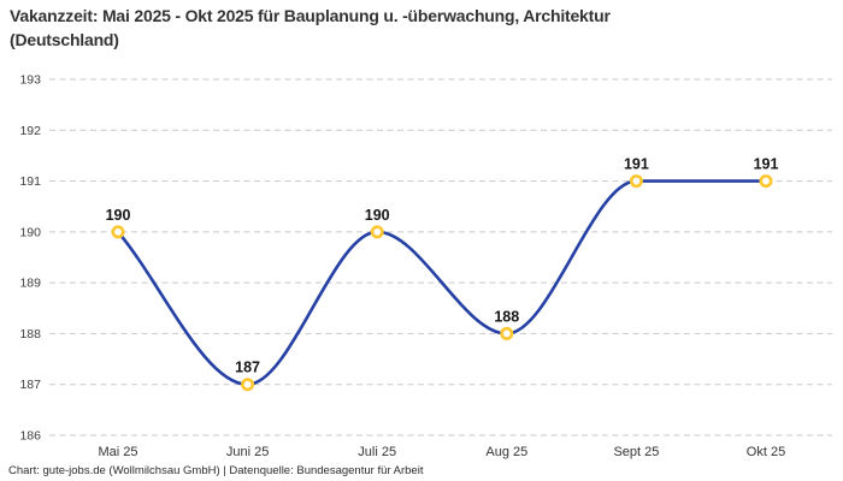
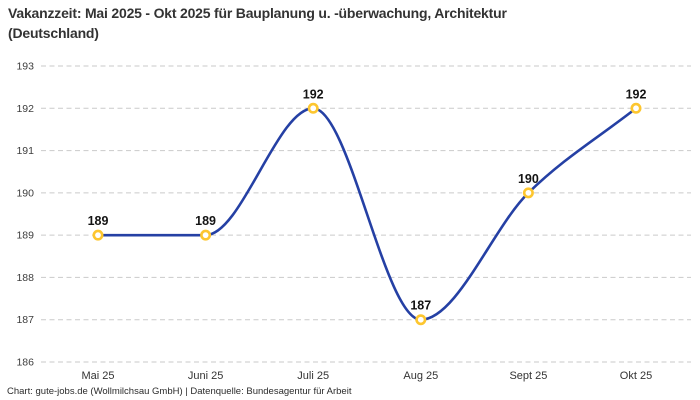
Mai 25: 190 -> 189
Juni 25: 187 -> 189
Juli 25: 190 -> 192
Aug 25: 188 -> 187
Sept 25: 191 -> 190
Okt 25: 191 -> 192
